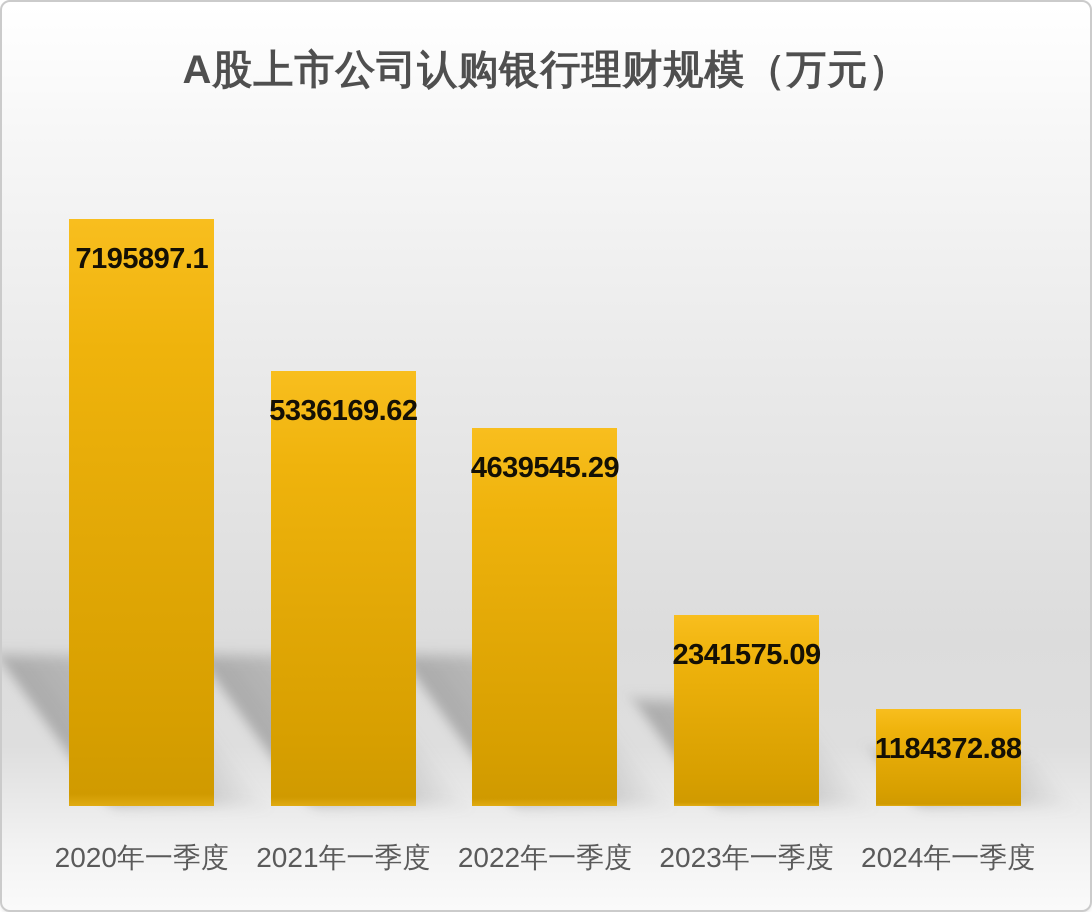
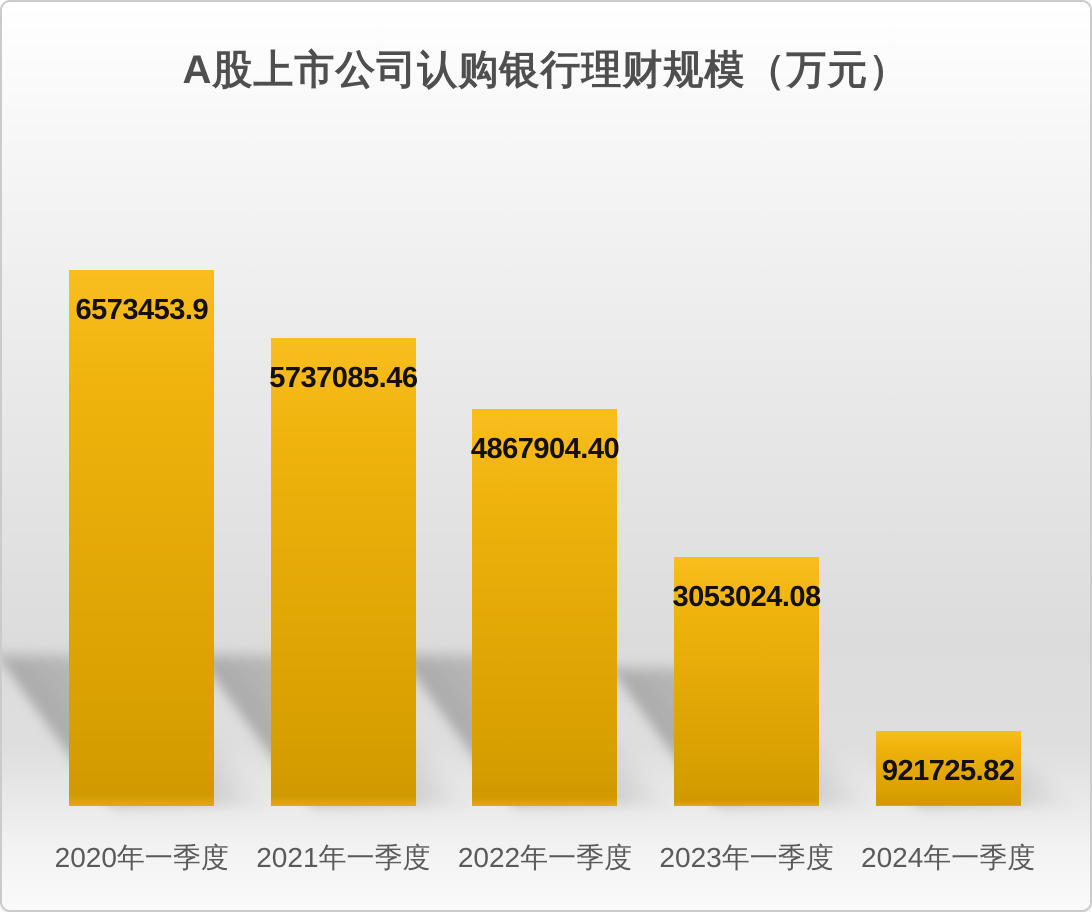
2020年一季度: 7195897.1 -> 6573453.9
2021年一季度: 5336169.62 -> 5737085.46
2022年一季度: 4639545.29 -> 4867904.40
2023年一季度: 2341575.09 -> 3053024.08
2024年一季度: 1184372.88 -> 921725.82
